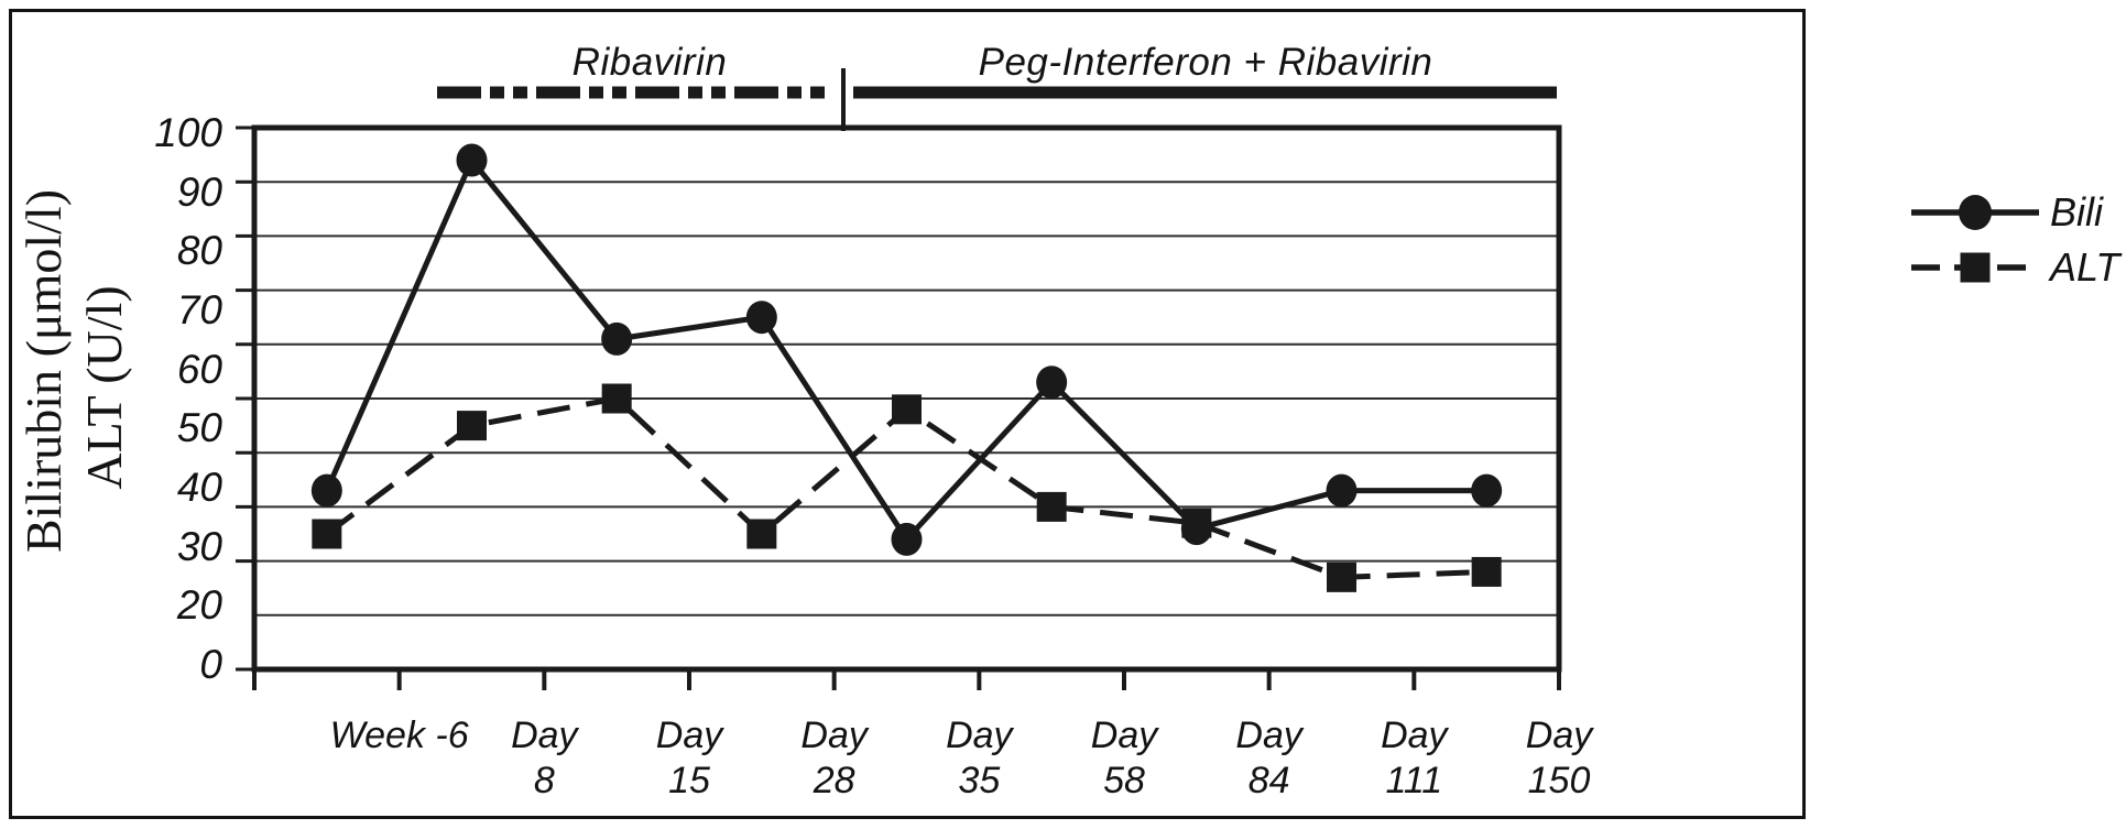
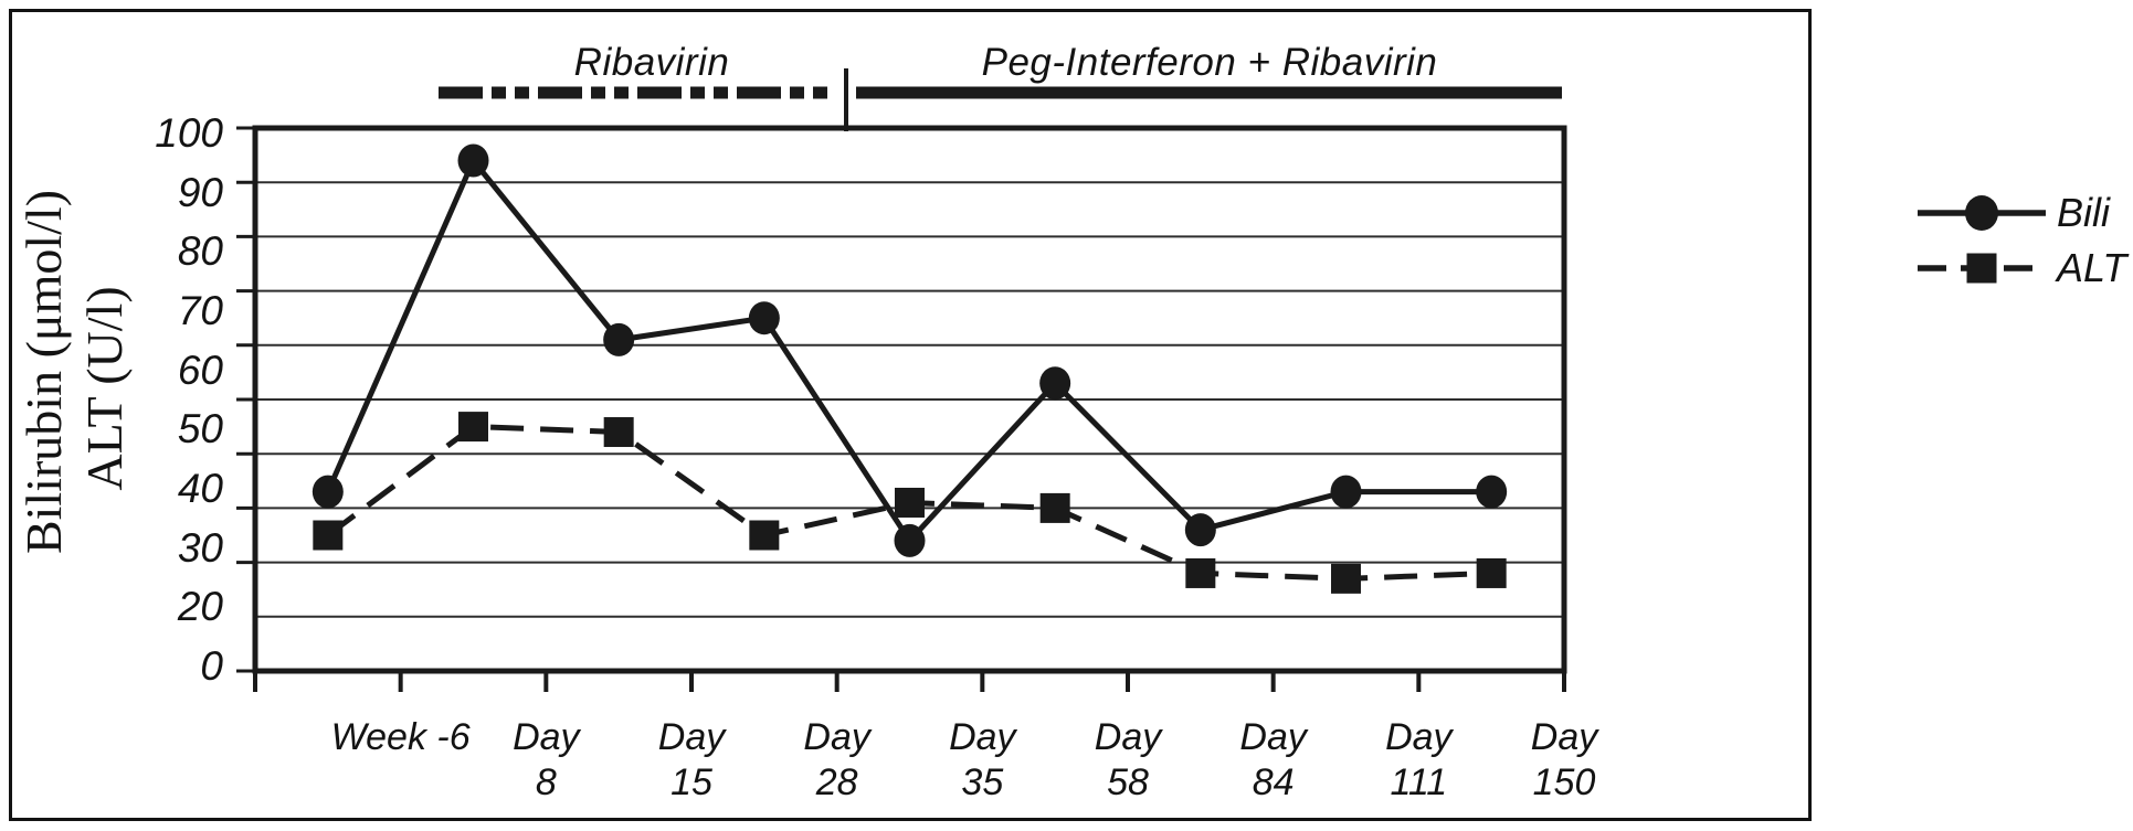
ALT/Day 15: 50 -> 44
ALT/Day 35: 48 -> 31
ALT/Day 84: 27 -> 18
